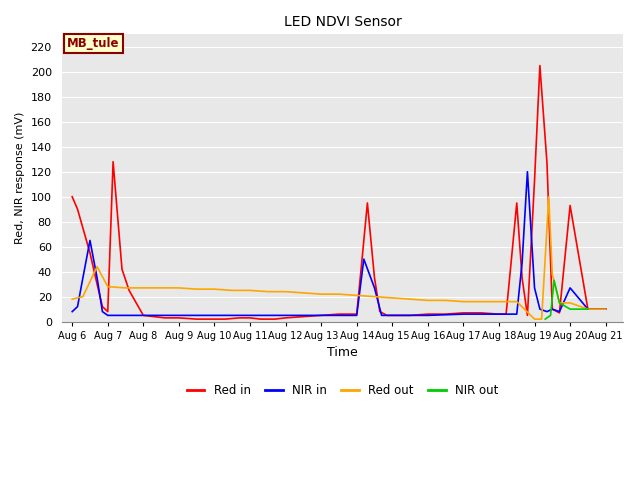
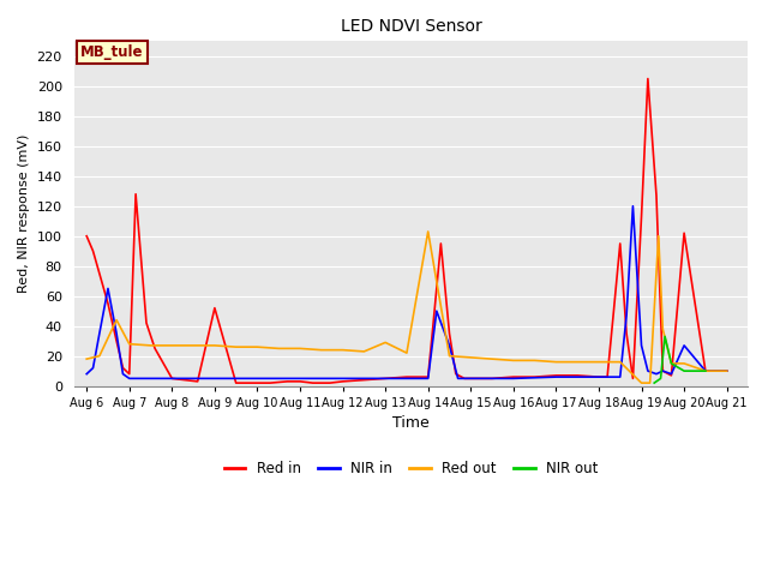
Red in/Aug 9: 3 -> 52
Red out/Aug 13: 22 -> 29
Red out/Aug 14: 21 -> 103
Red in/Aug 20: 93 -> 102
